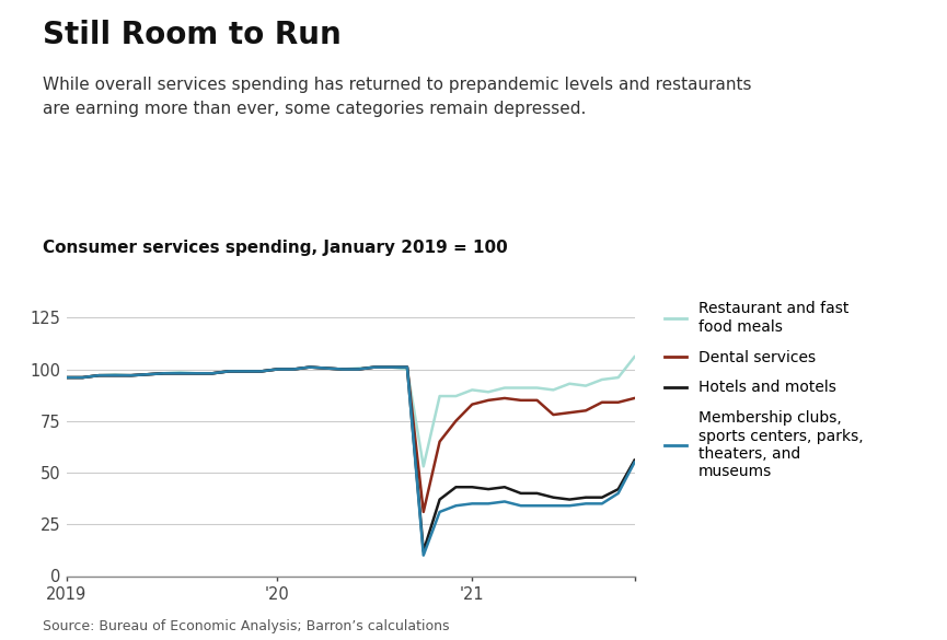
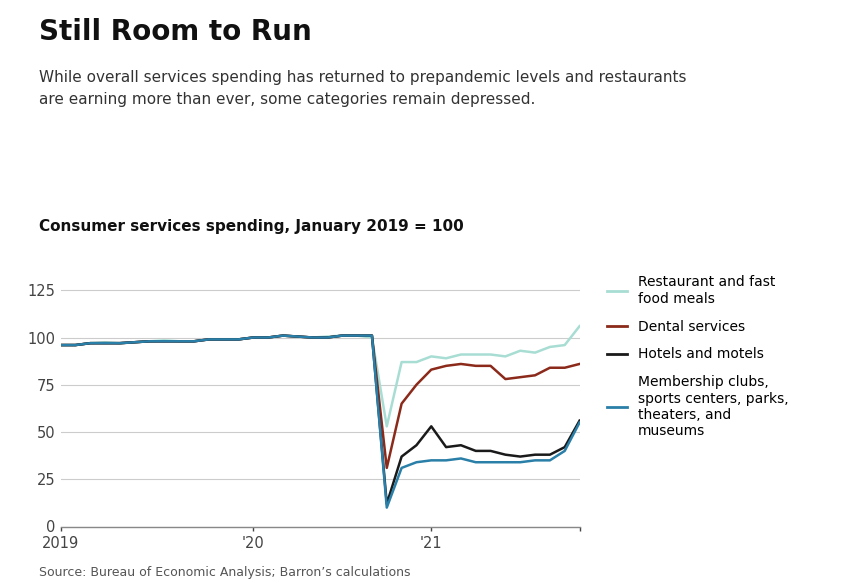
Hotels and motels/'21: 43 -> 53
